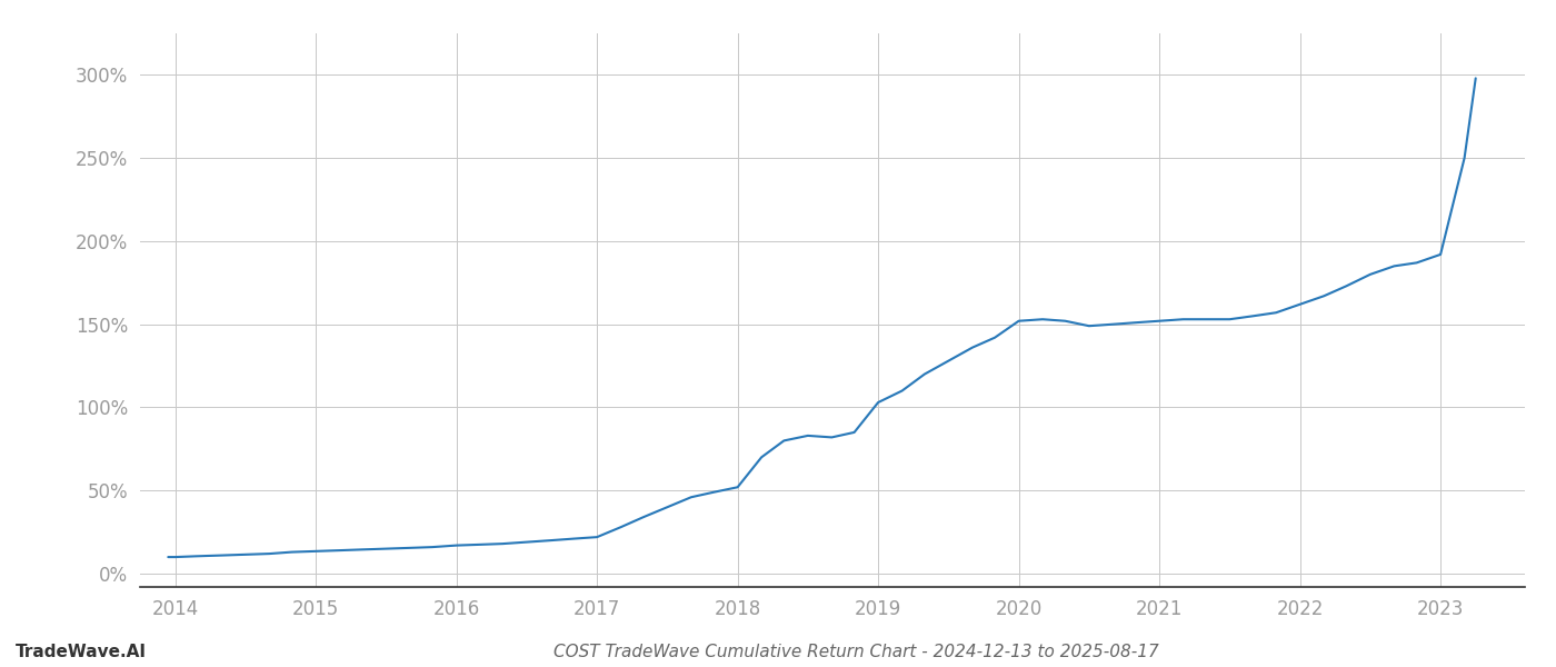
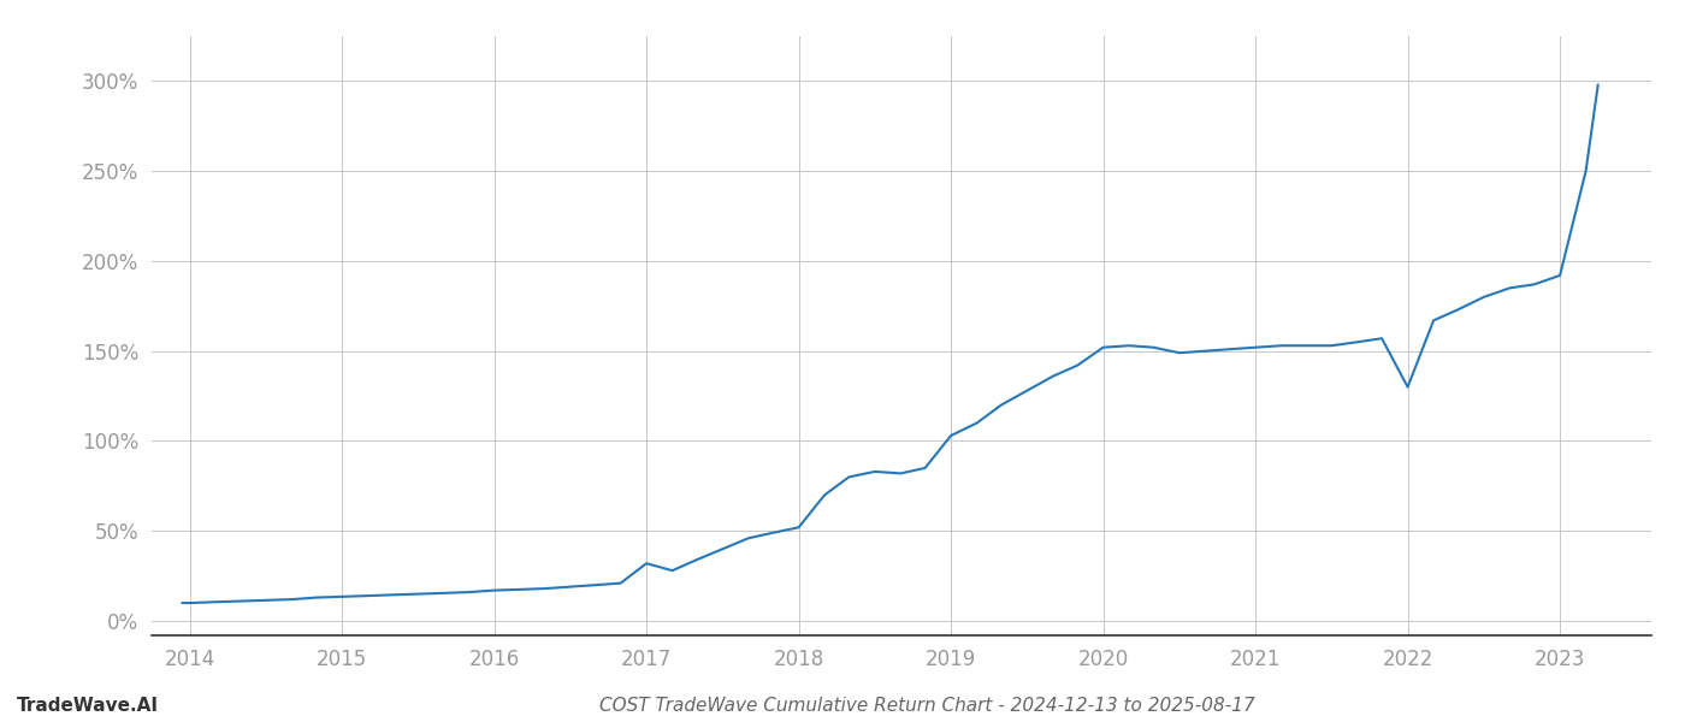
2017: 22% -> 32%
2022: 162% -> 130%
